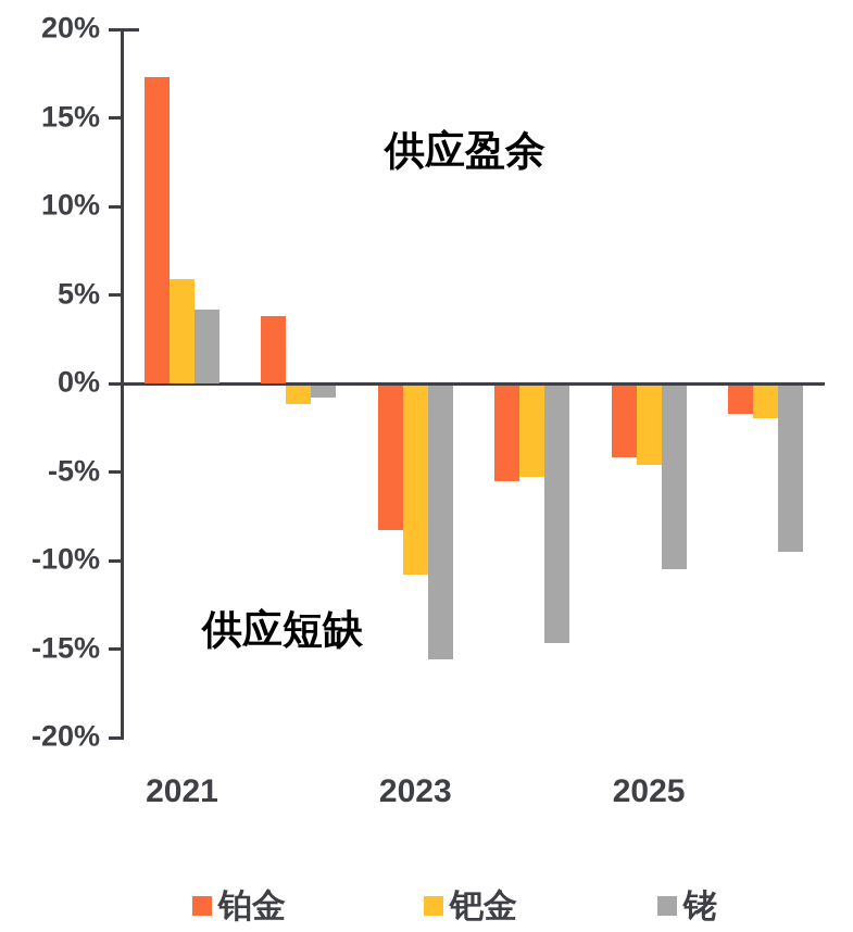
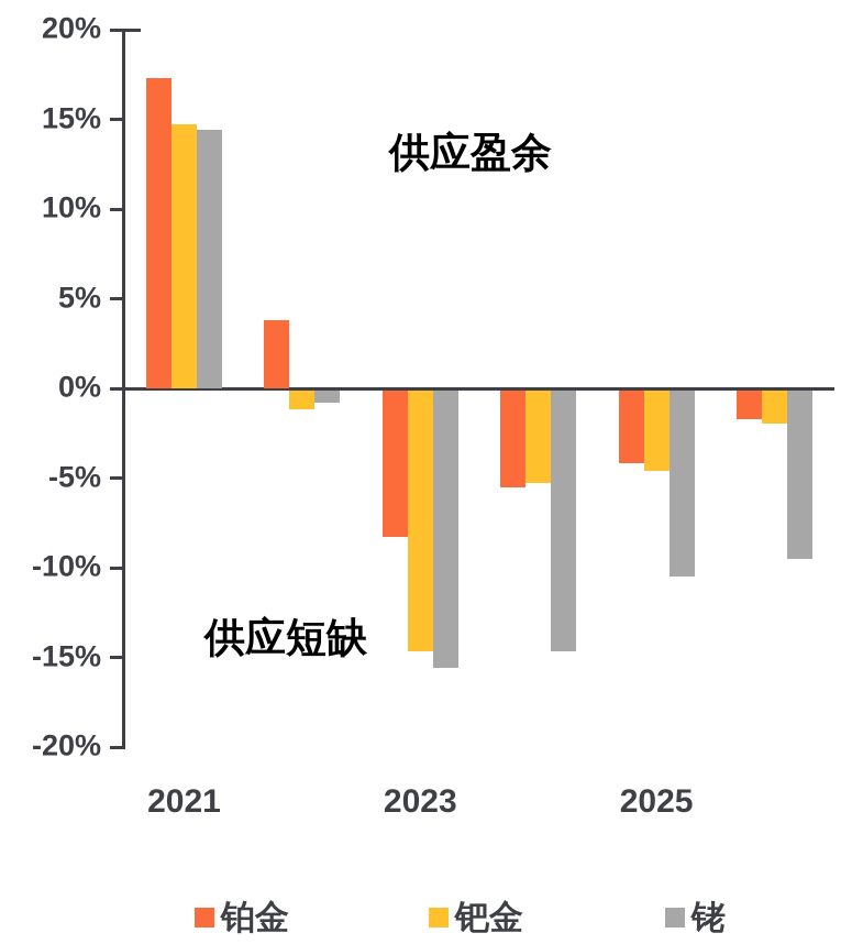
钯金/2021: 5.9% -> 14.7%
铑/2021: 4.2% -> 14.4%
钯金/2023: -10.7% -> -14.6%
